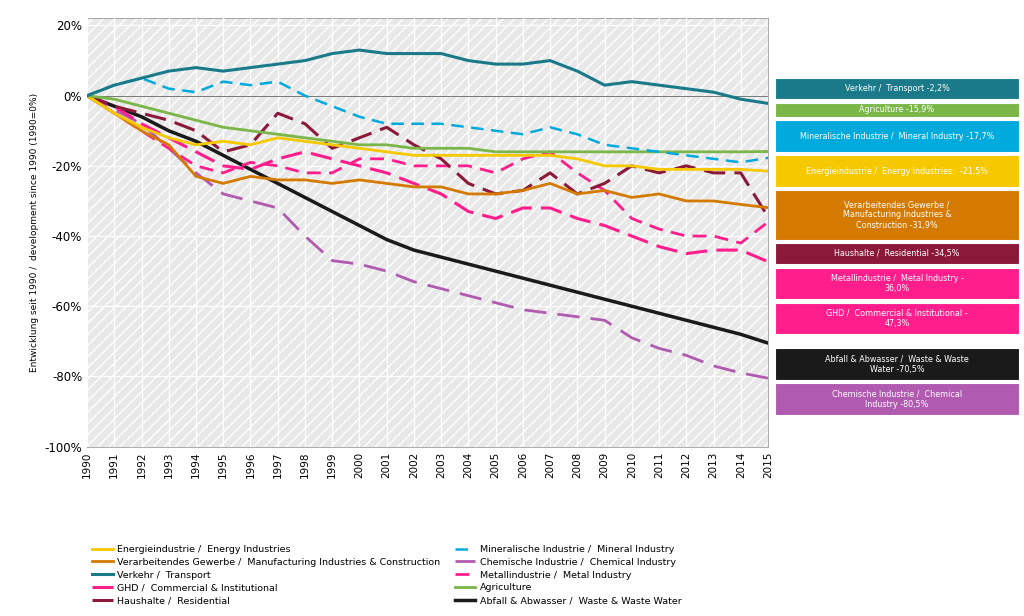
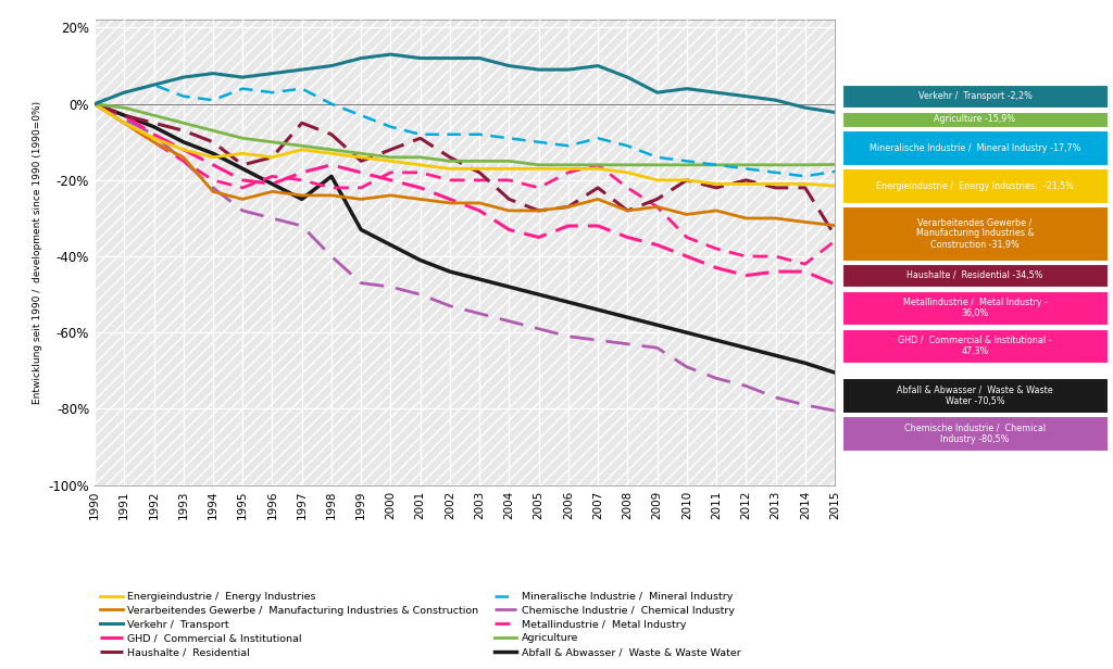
Abfall & Abwasser / Waste & Waste Water/1998: -29.0% -> -19.0%
